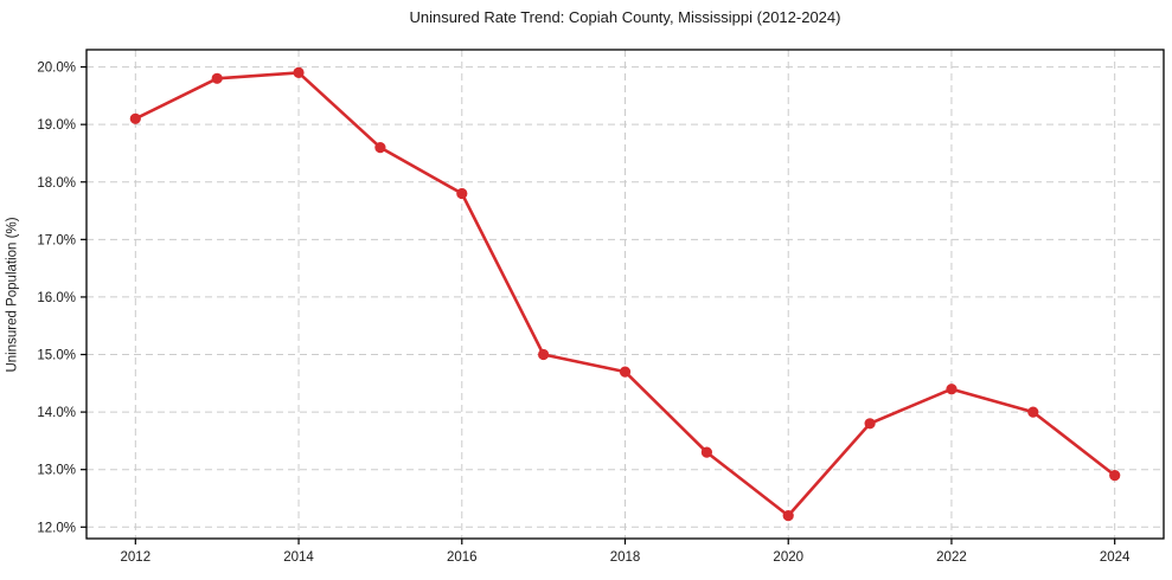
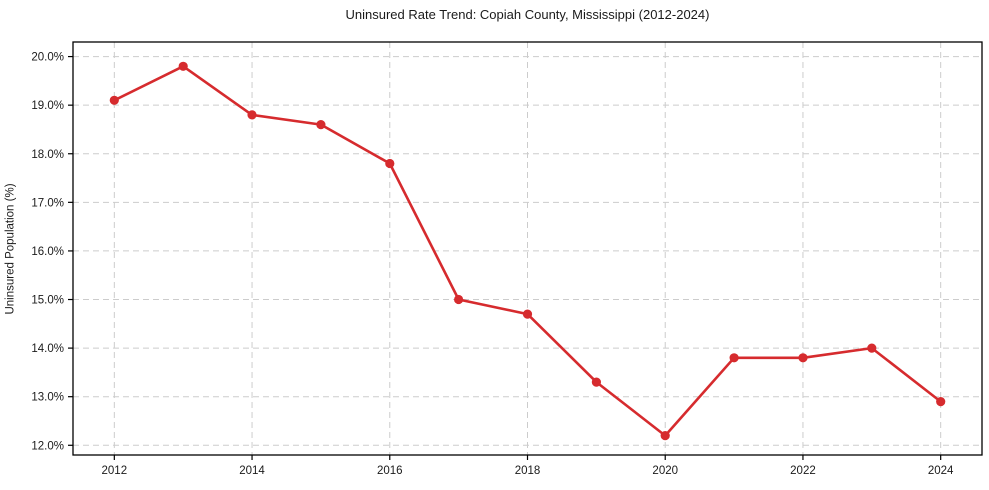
2014: 19.9% -> 18.8%
2022: 14.4% -> 13.8%
